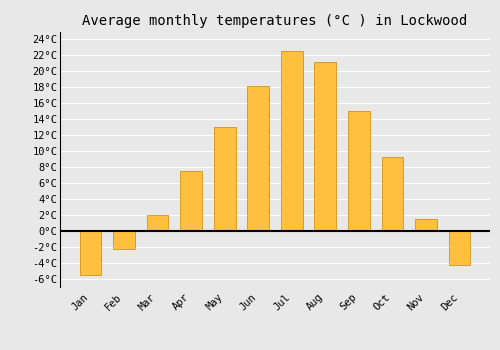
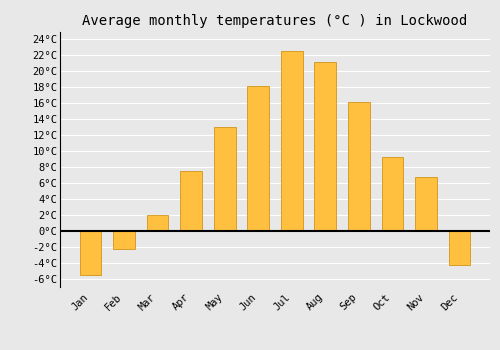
Sep: 15.0°C -> 16.2°C
Nov: 1.5°C -> 6.8°C
